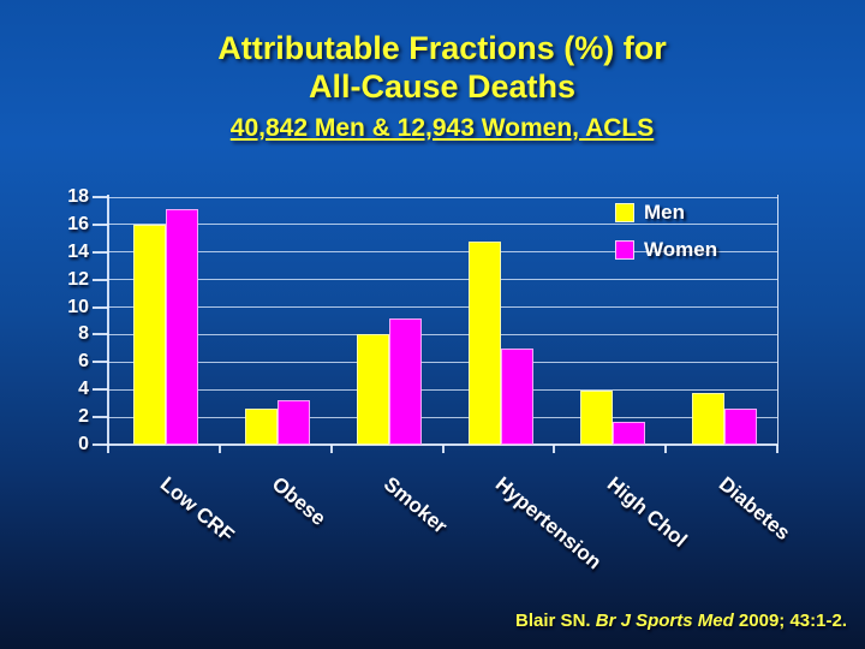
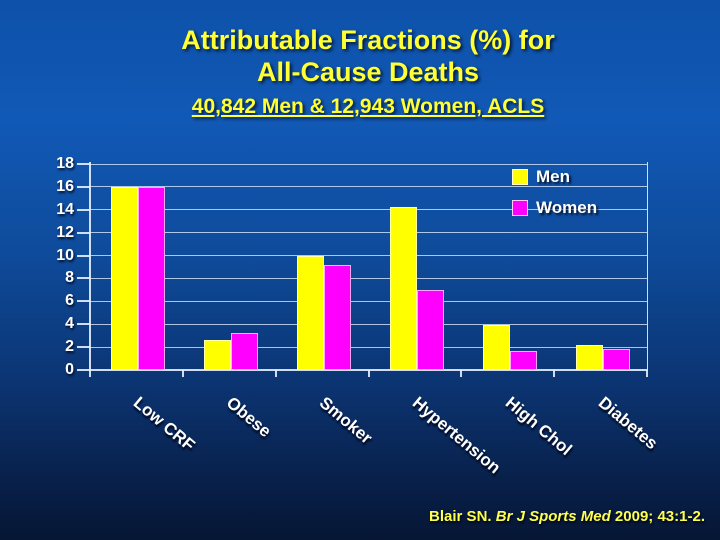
Women/Low CRF: 17.1 -> 16.0
Men/Smoker: 8.0 -> 10.0
Men/Hypertension: 14.8 -> 14.2
Men/Diabetes: 3.8 -> 2.2
Women/Diabetes: 2.6 -> 1.8
